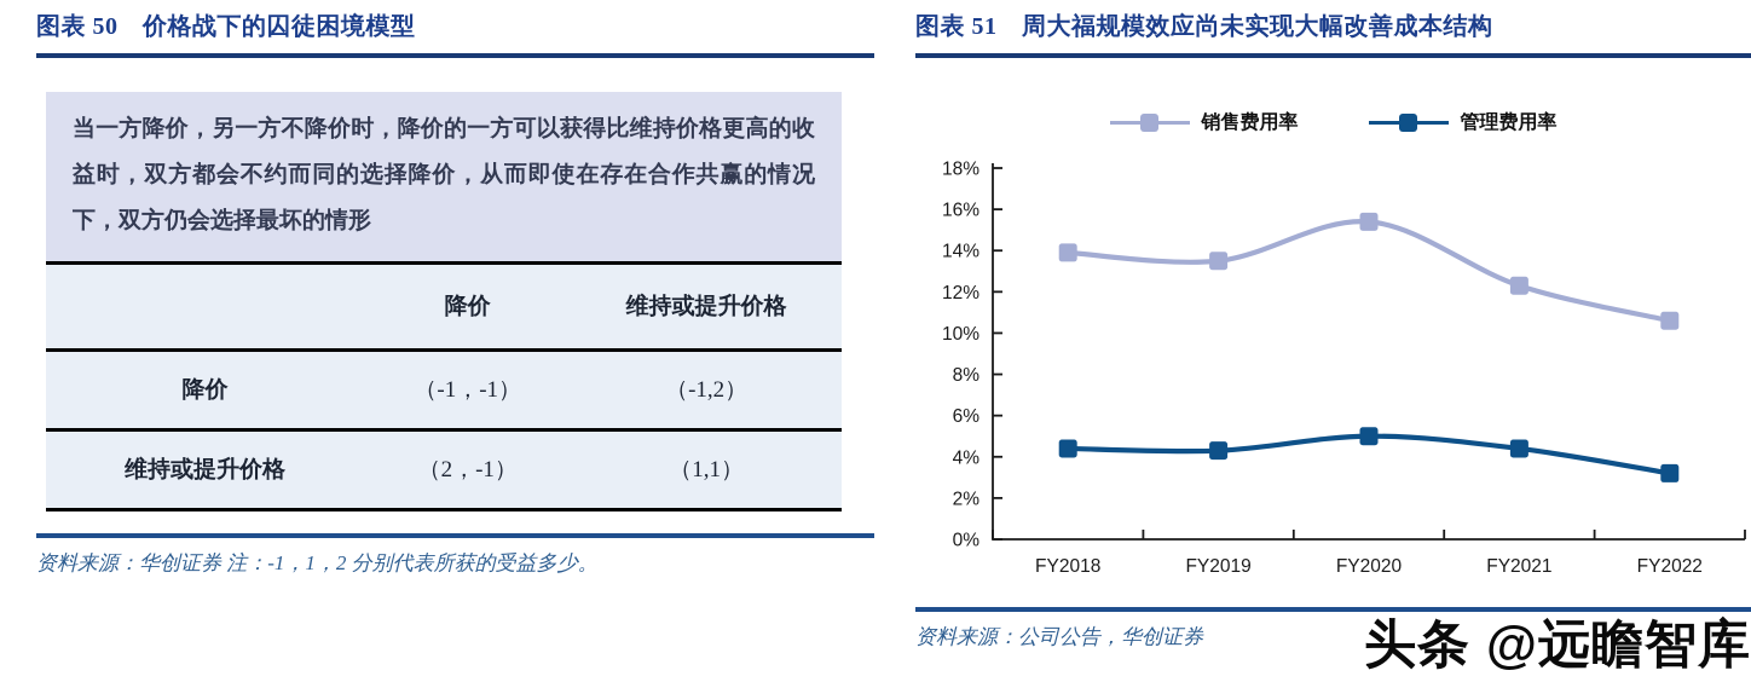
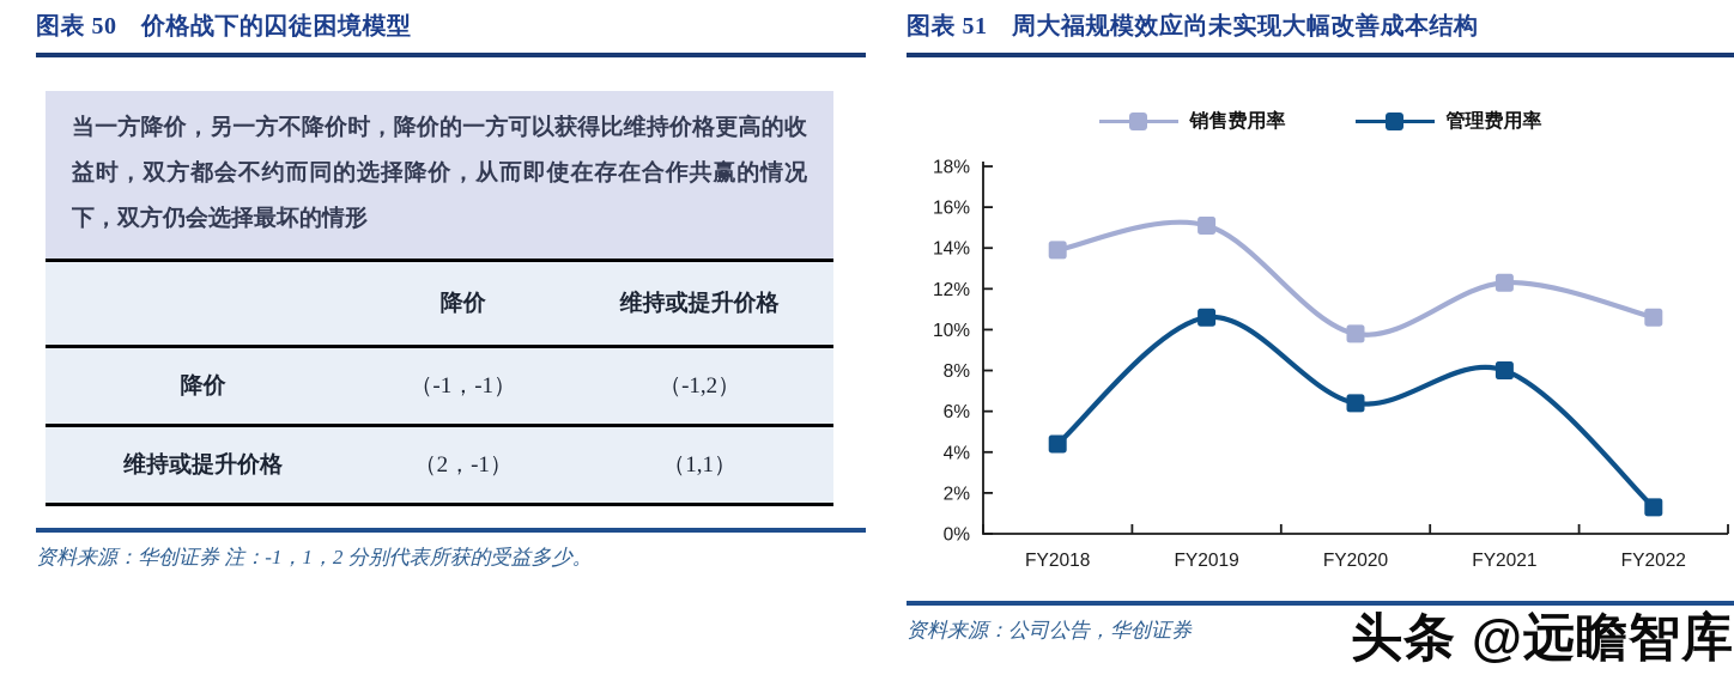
销售费用率/FY2019: 13.5% -> 15.1%
管理费用率/FY2019: 4.3% -> 10.6%
销售费用率/FY2020: 15.4% -> 9.8%
管理费用率/FY2020: 5.0% -> 6.4%
管理费用率/FY2021: 4.4% -> 8.0%
管理费用率/FY2022: 3.2% -> 1.3%
